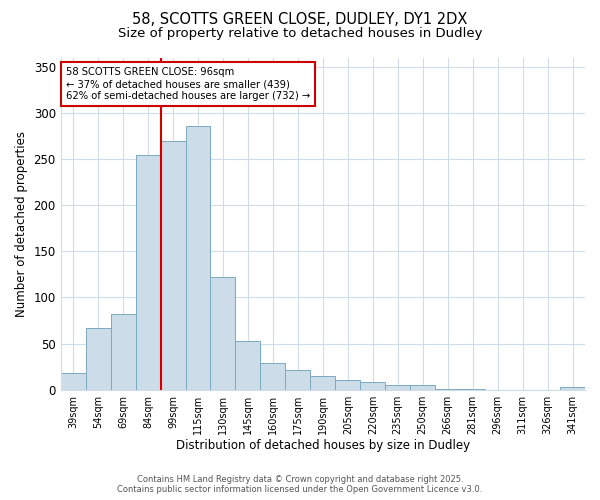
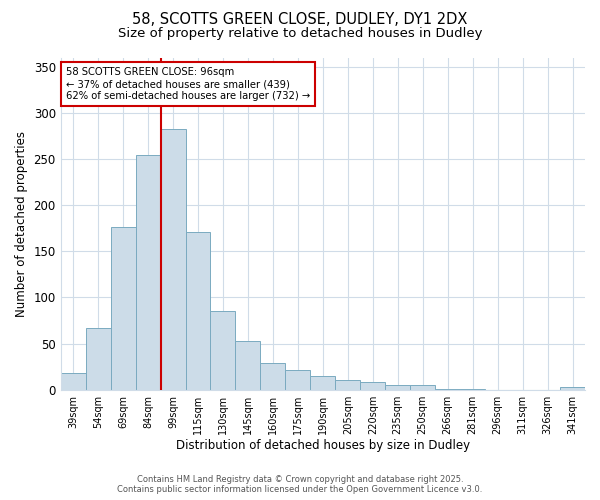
69sqm: 82 -> 176
99sqm: 270 -> 283
115sqm: 286 -> 171
130sqm: 122 -> 85
